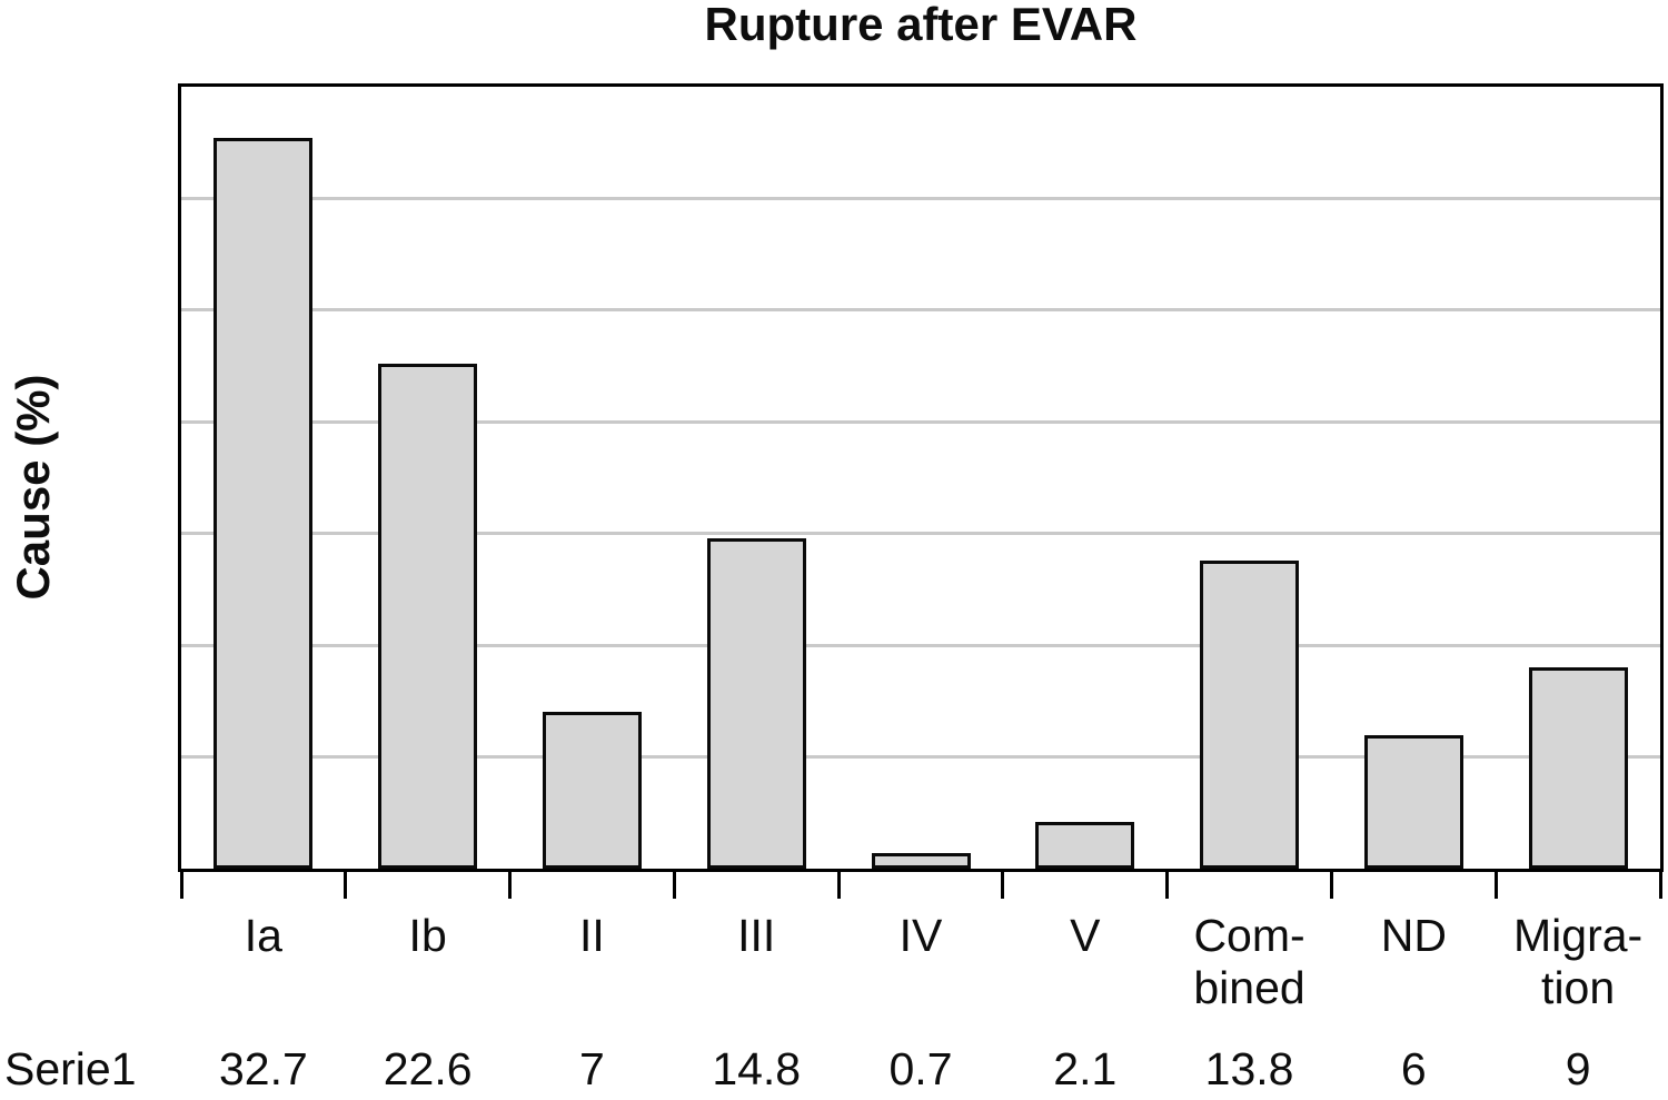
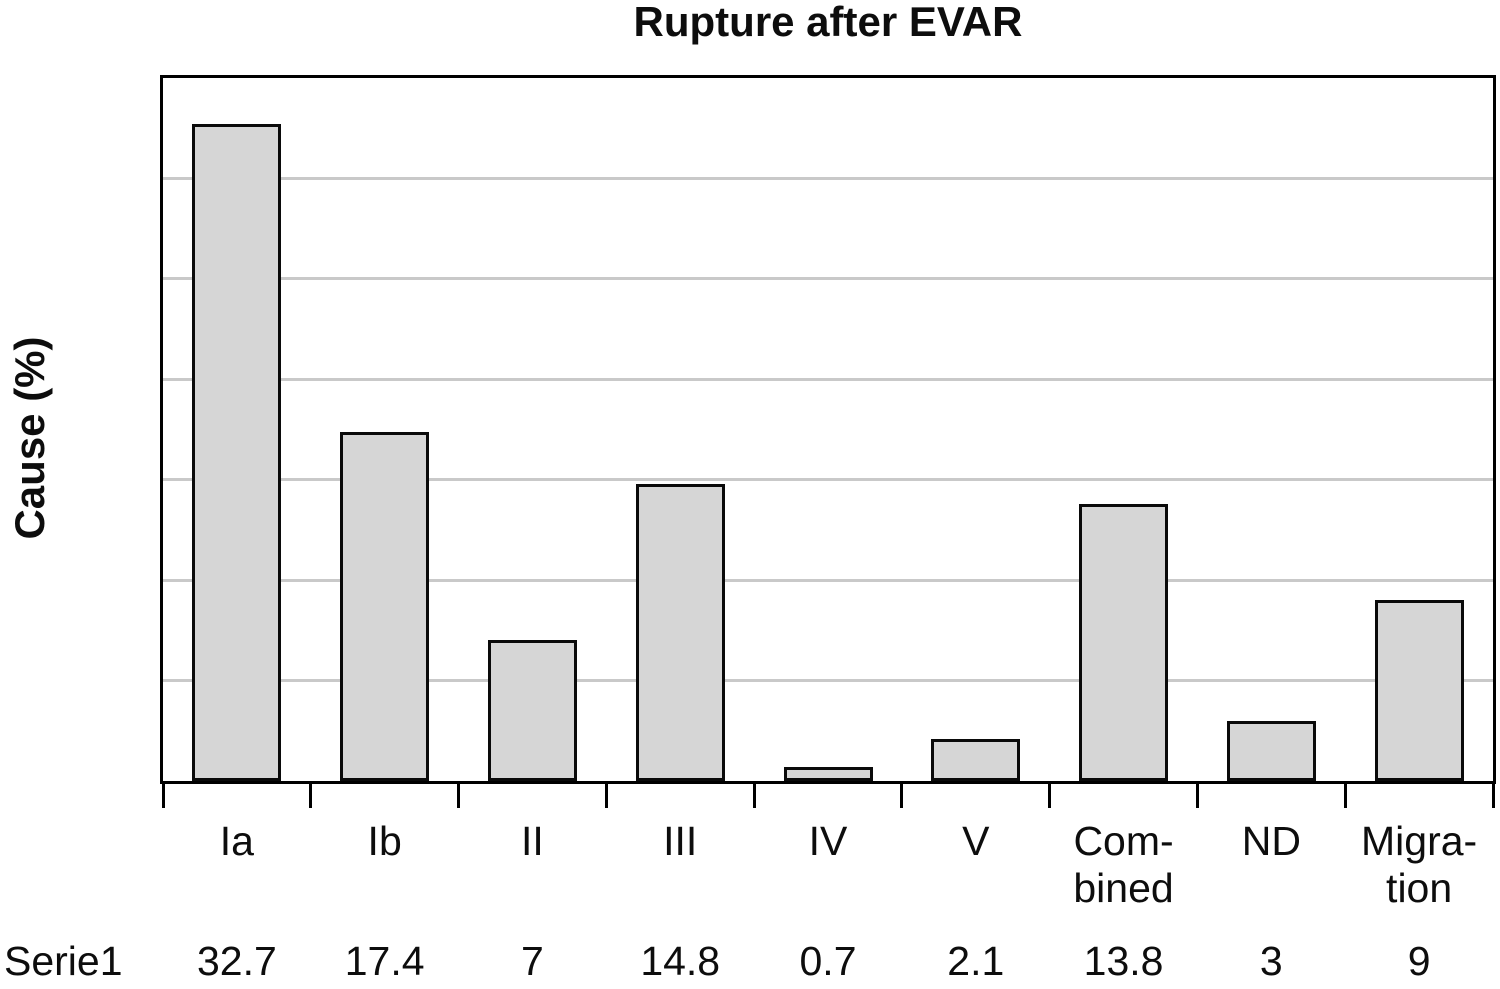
Ib: 22.6 -> 17.4
ND: 6 -> 3
